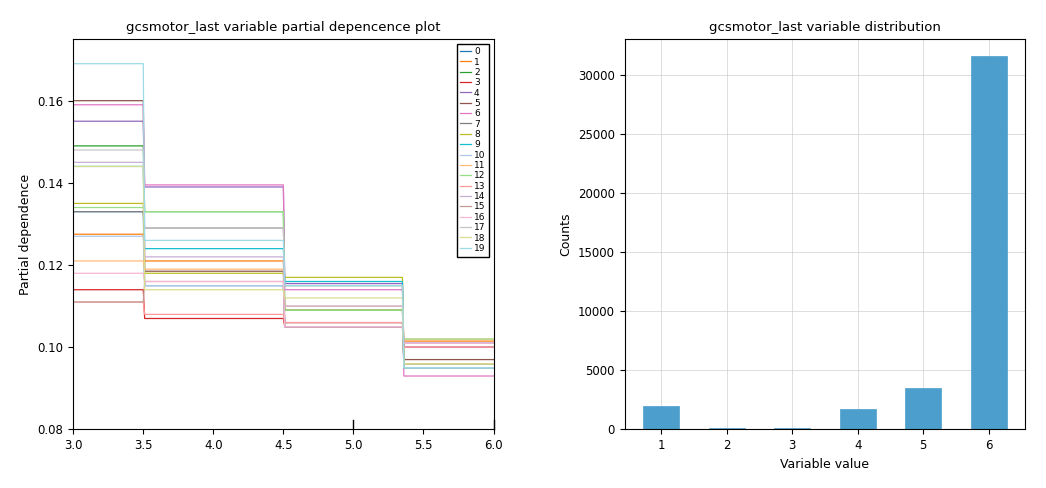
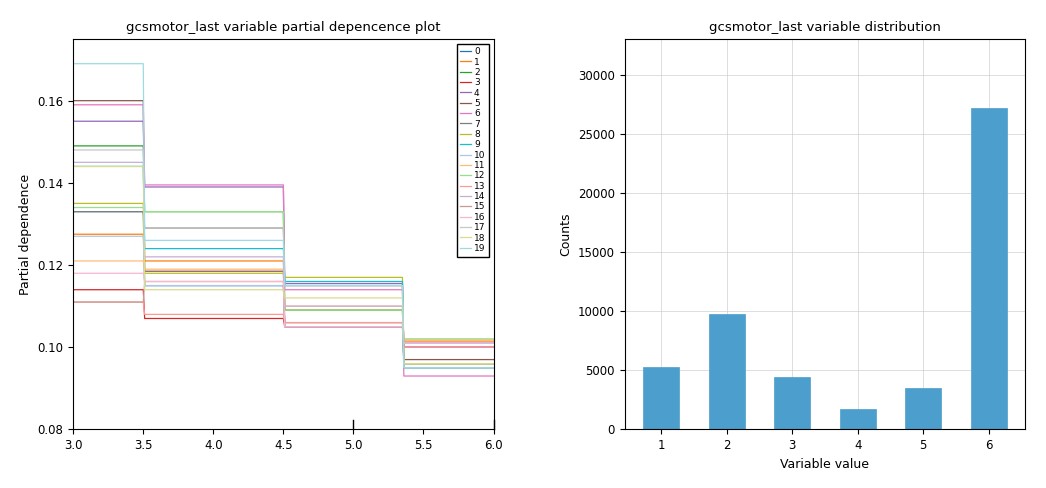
gcsmotor_last variable distribution/1: 2000 -> 5300
gcsmotor_last variable distribution/2: 200 -> 9800
gcsmotor_last variable distribution/3: 100 -> 4400
gcsmotor_last variable distribution/6: 31600 -> 27200
